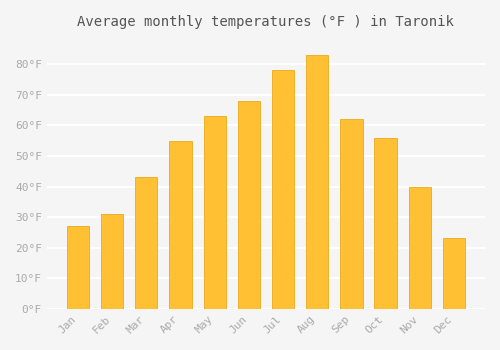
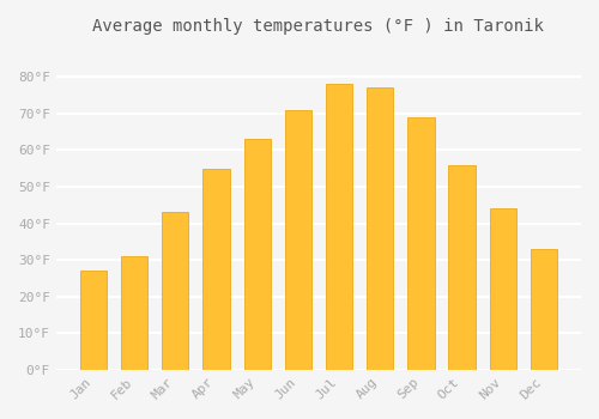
Jun: 68°F -> 71°F
Aug: 83°F -> 77°F
Sep: 62°F -> 69°F
Nov: 40°F -> 44°F
Dec: 23°F -> 33°F
